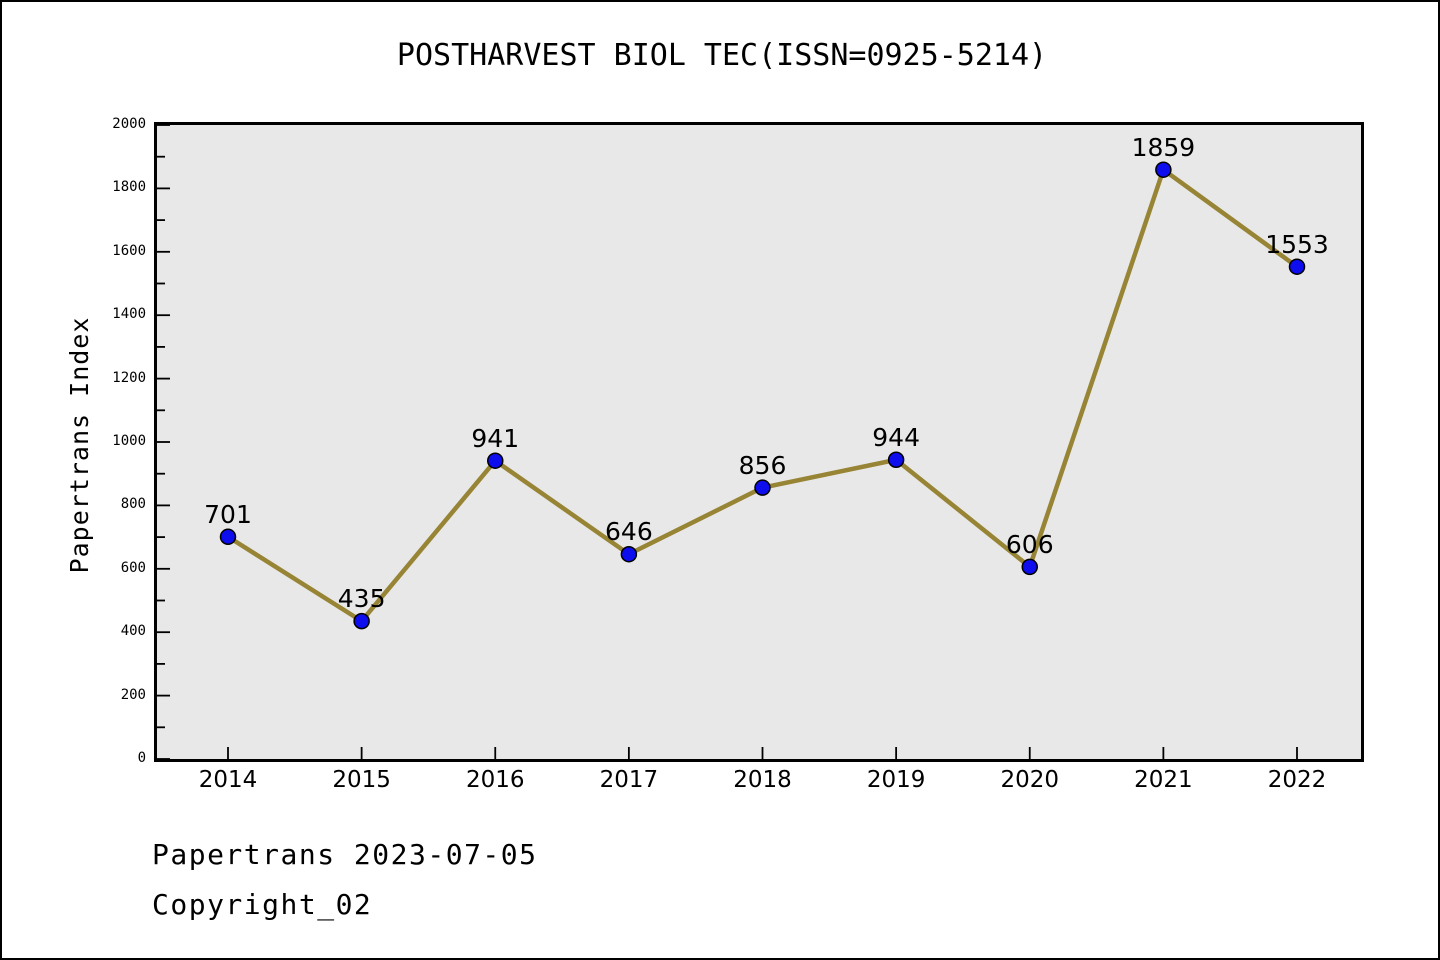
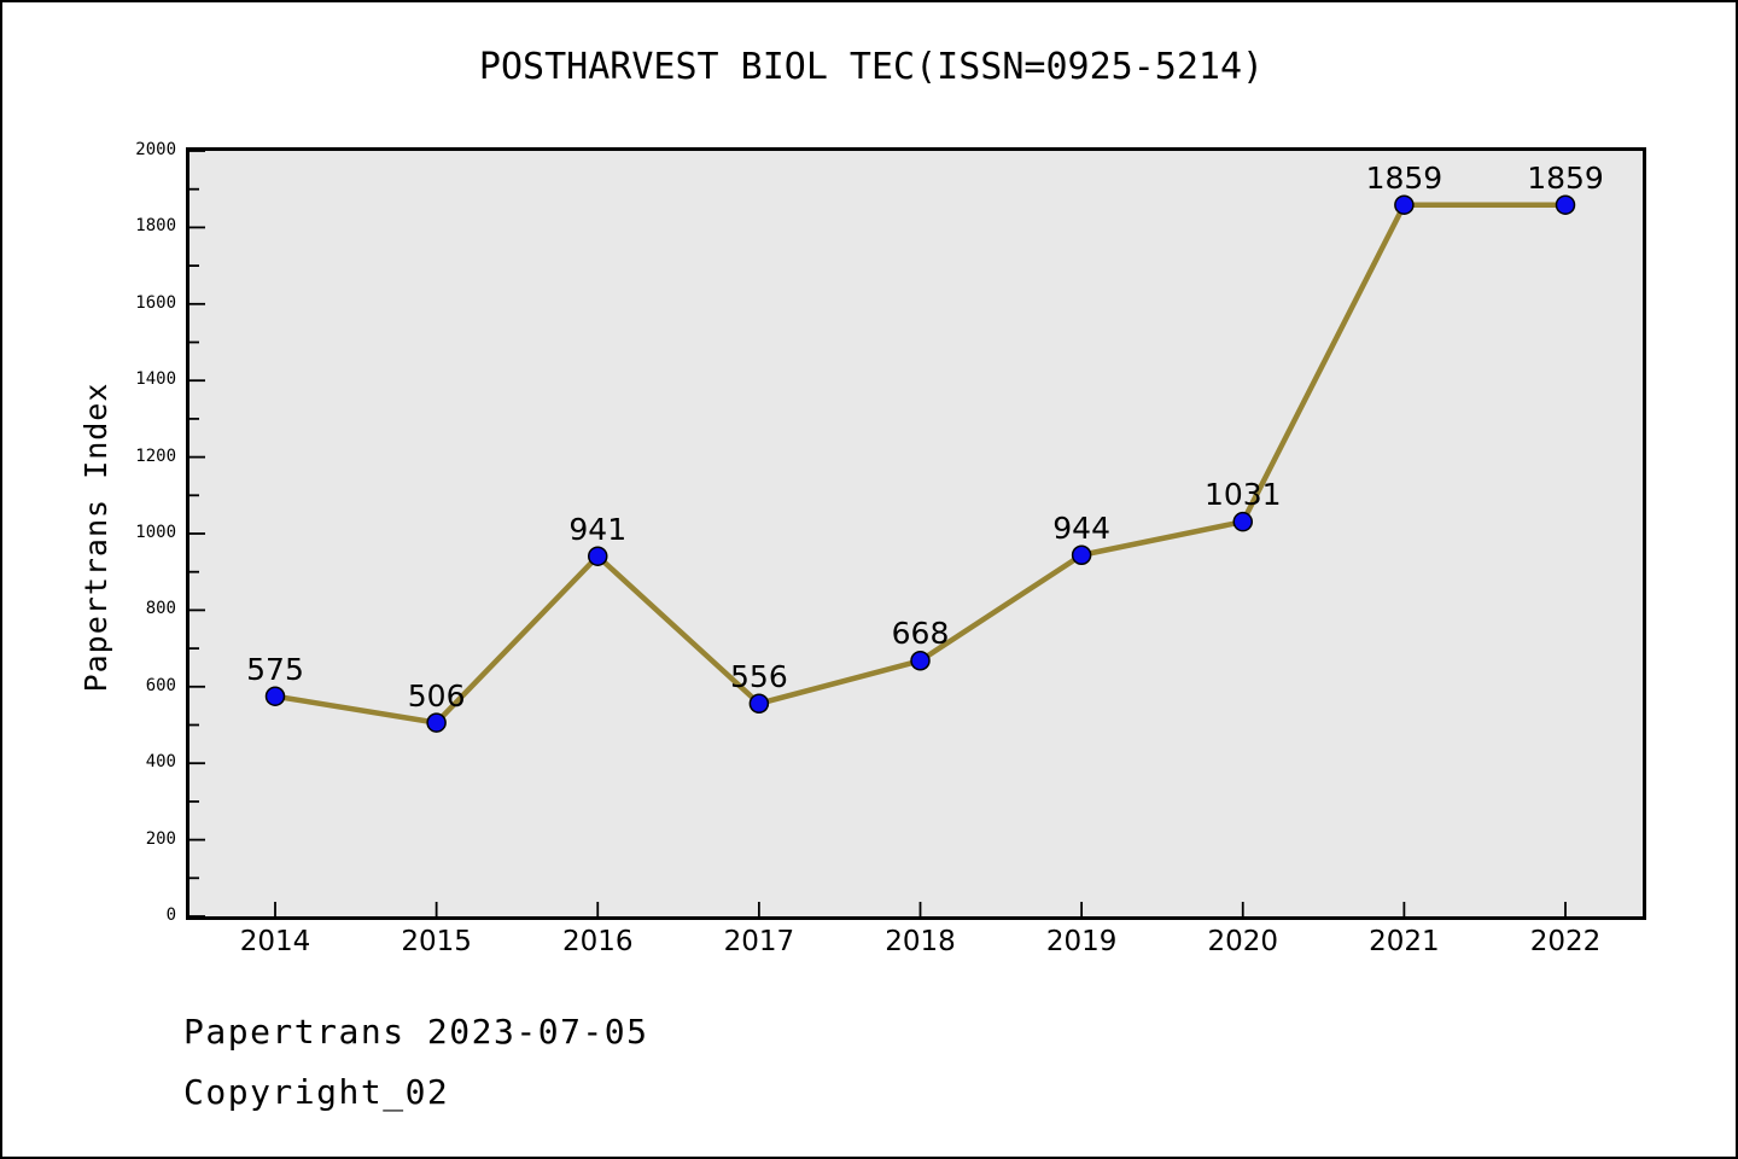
2014: 701 -> 575
2015: 435 -> 506
2017: 646 -> 556
2018: 856 -> 668
2020: 606 -> 1031
2022: 1553 -> 1859
